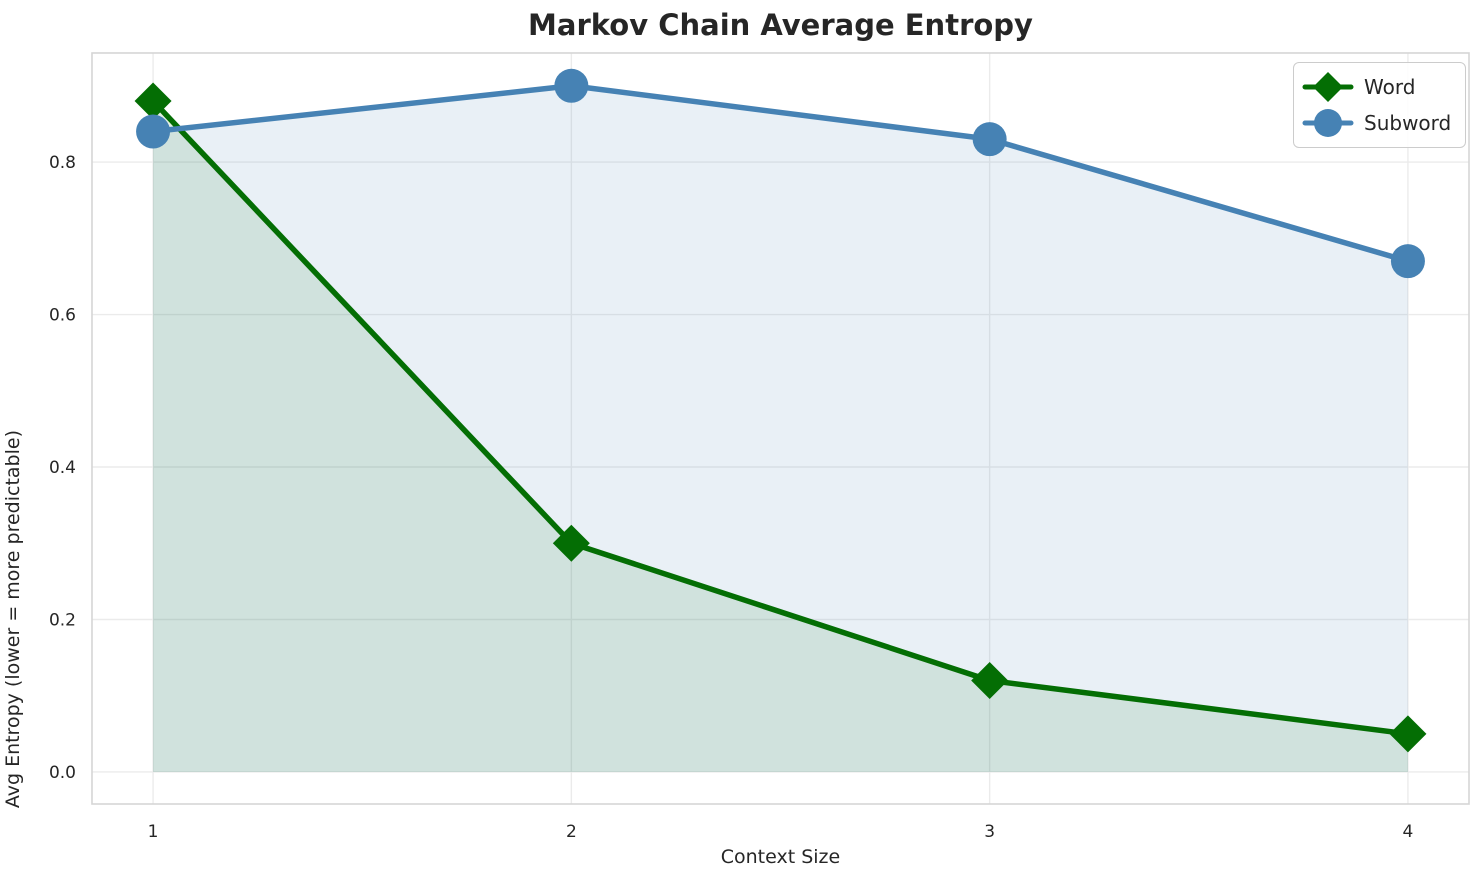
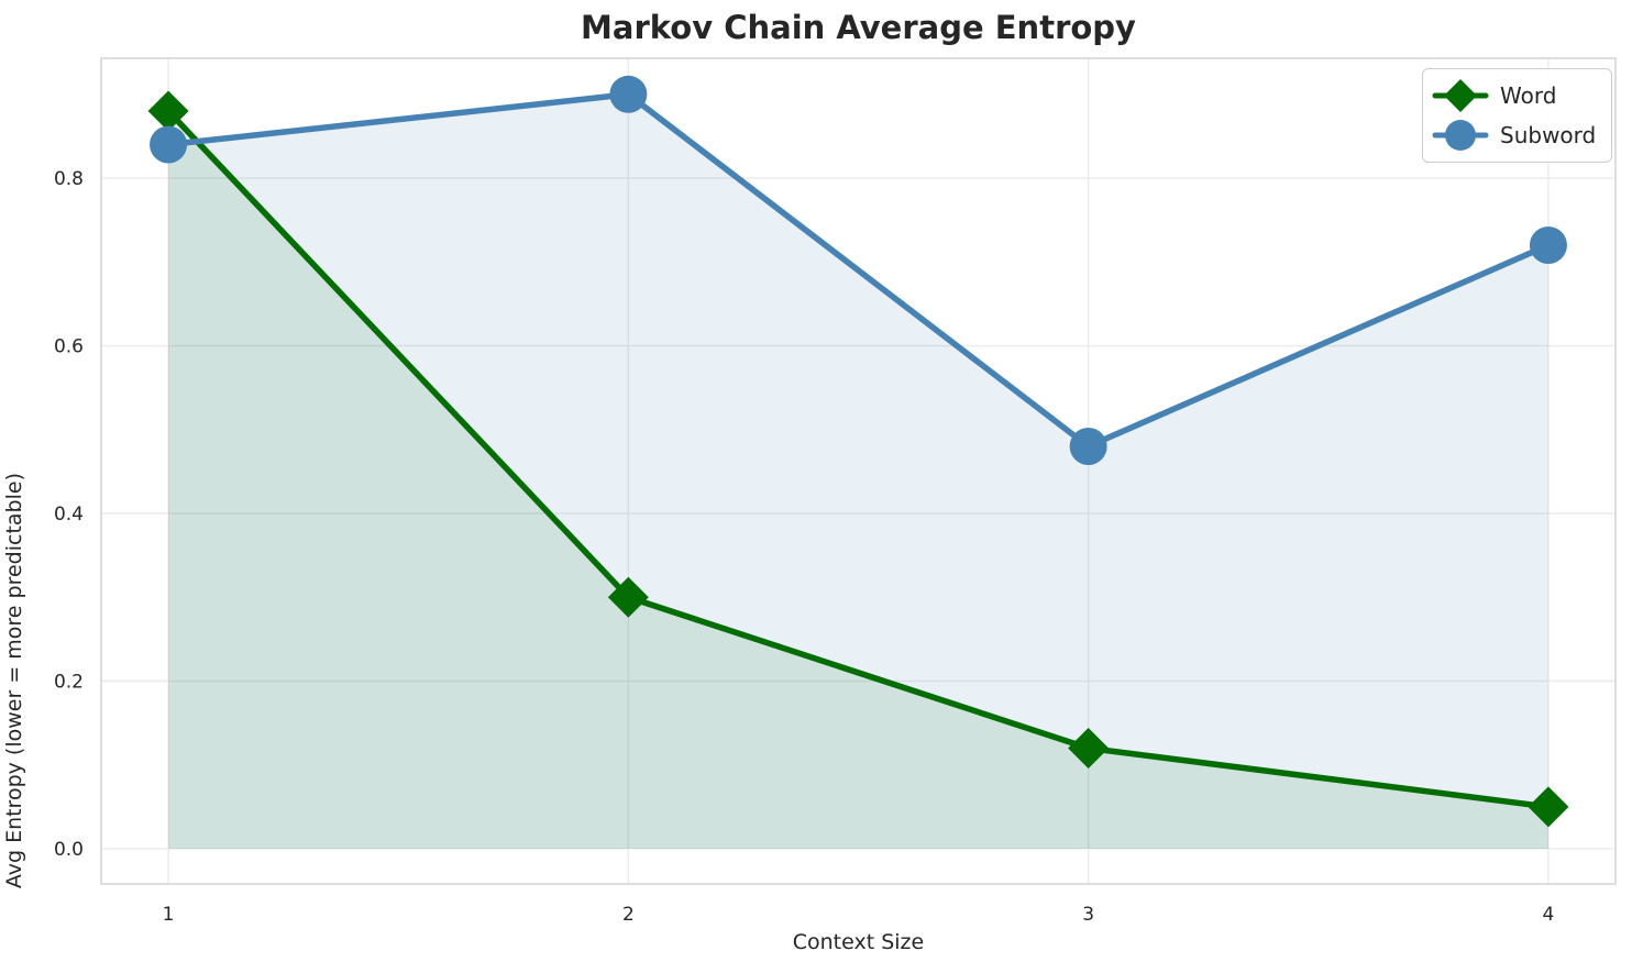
Subword/3: 0.83 -> 0.48
Subword/4: 0.67 -> 0.72
